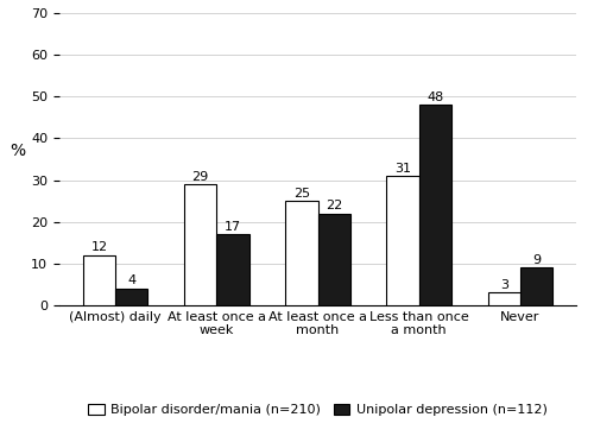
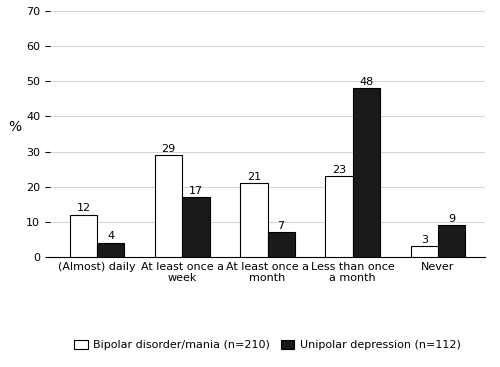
Bipolar disorder/mania (n=210)/At least once a month: 25 -> 21
Unipolar depression (n=112)/At least once a month: 22 -> 7
Bipolar disorder/mania (n=210)/Less than once a month: 31 -> 23
